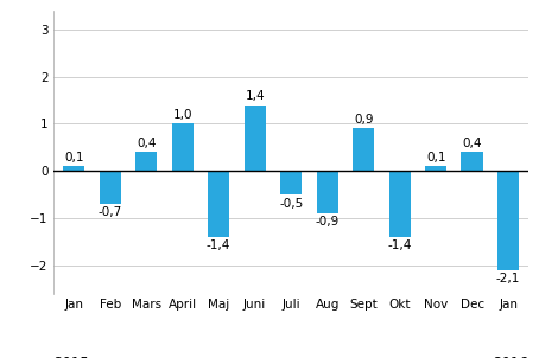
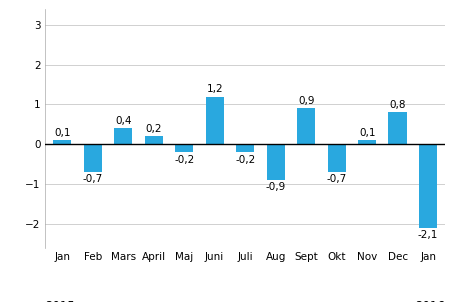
April: 1,0 -> 0,2
Maj: -1,4 -> -0,2
Juni: 1,4 -> 1,2
Juli: -0,5 -> -0,2
Okt: -1,4 -> -0,7
Dec: 0,4 -> 0,8
